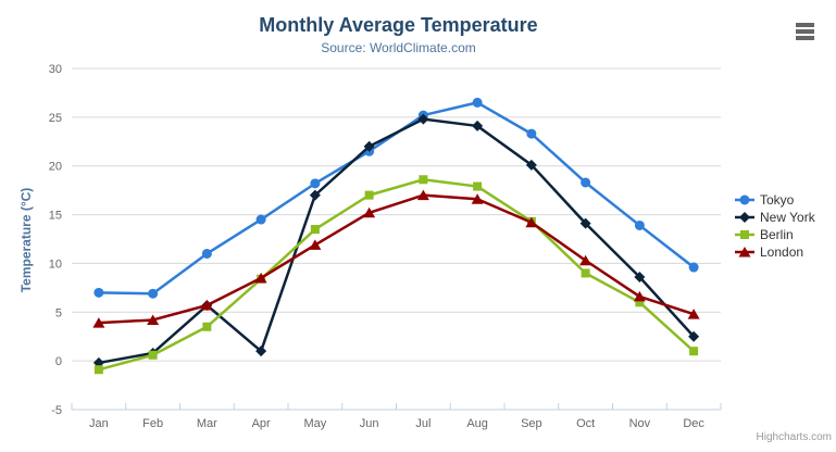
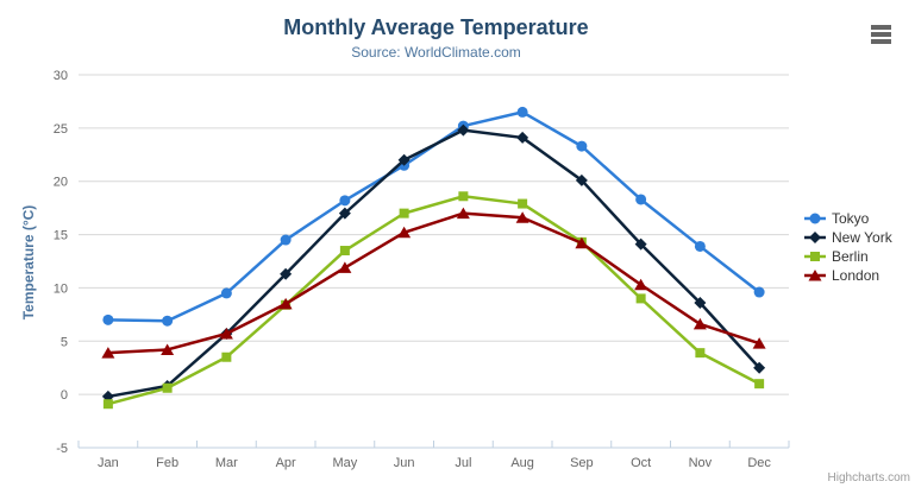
Tokyo/Mar: 11 -> 10
New York/Apr: 1 -> 11
Berlin/Nov: 6 -> 4
